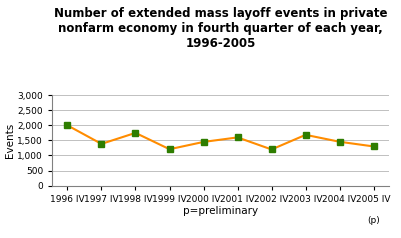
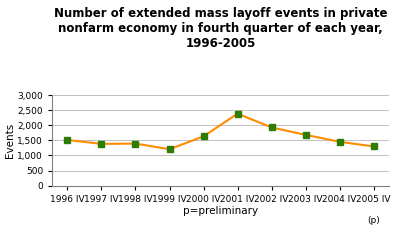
1996 IV: 2,000 -> 1,520
1998 IV: 1,750 -> 1,400
2000 IV: 1,450 -> 1,640
2001 IV: 1,600 -> 2,390
2002 IV: 1,200 -> 1,930
